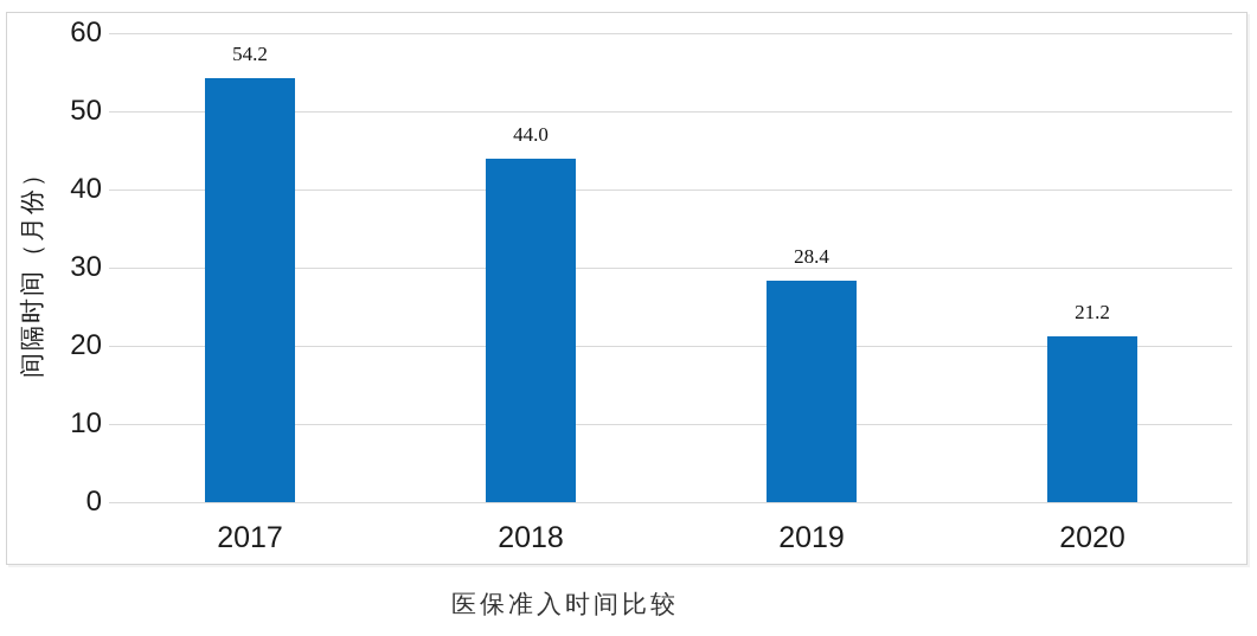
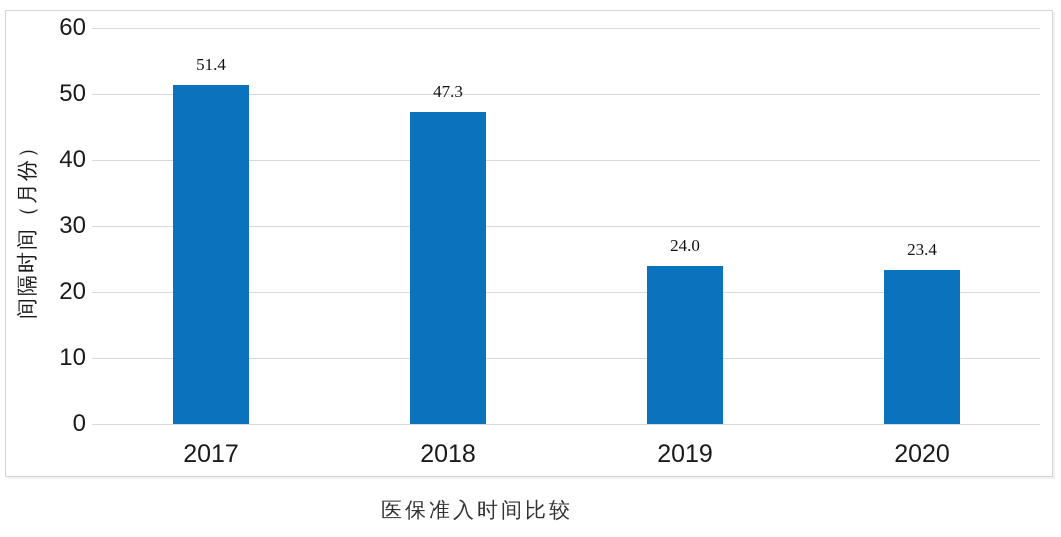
2017: 54.2 -> 51.4
2018: 44.0 -> 47.3
2019: 28.4 -> 24.0
2020: 21.2 -> 23.4
